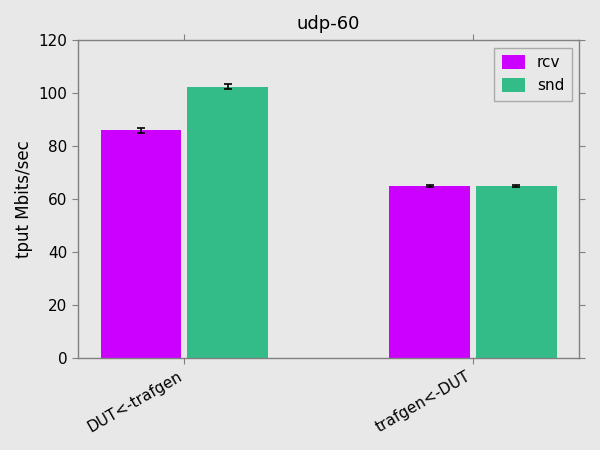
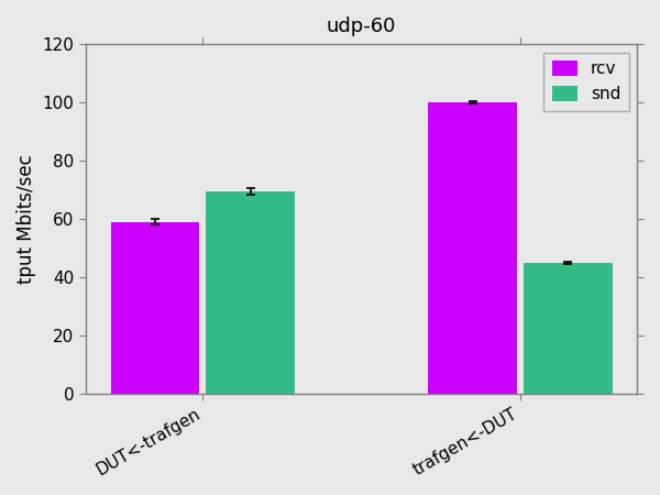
rcv/DUT<-trafgen: 86 -> 59
snd/DUT<-trafgen: 102.5 -> 69.5
rcv/trafgen<-DUT: 65 -> 100
snd/trafgen<-DUT: 65.0 -> 45.0
